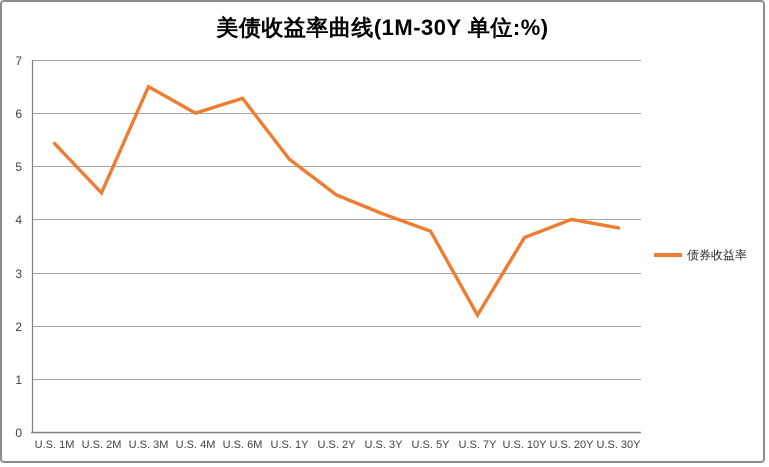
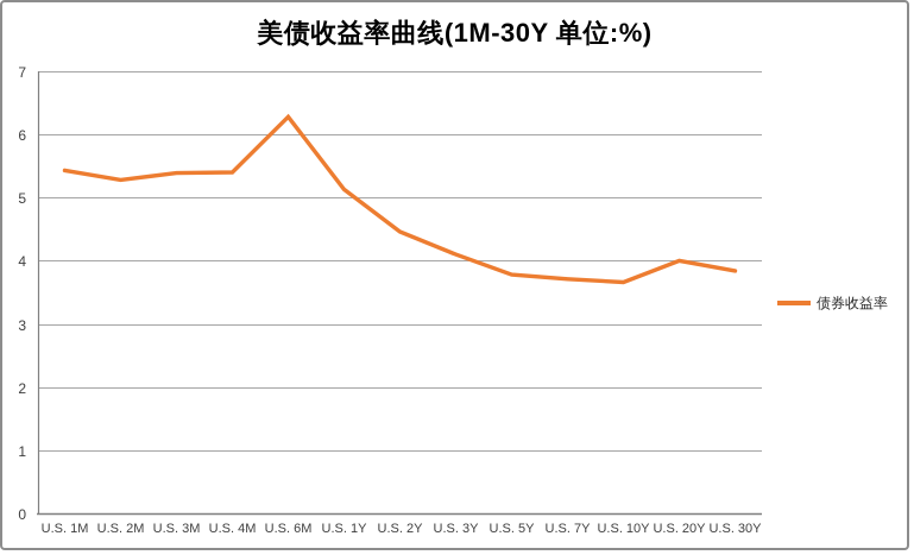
U.S. 2M: 4.5 -> 5.3
U.S. 3M: 6.5 -> 5.4
U.S. 4M: 6.0 -> 5.4
U.S. 7Y: 2.2 -> 3.7
